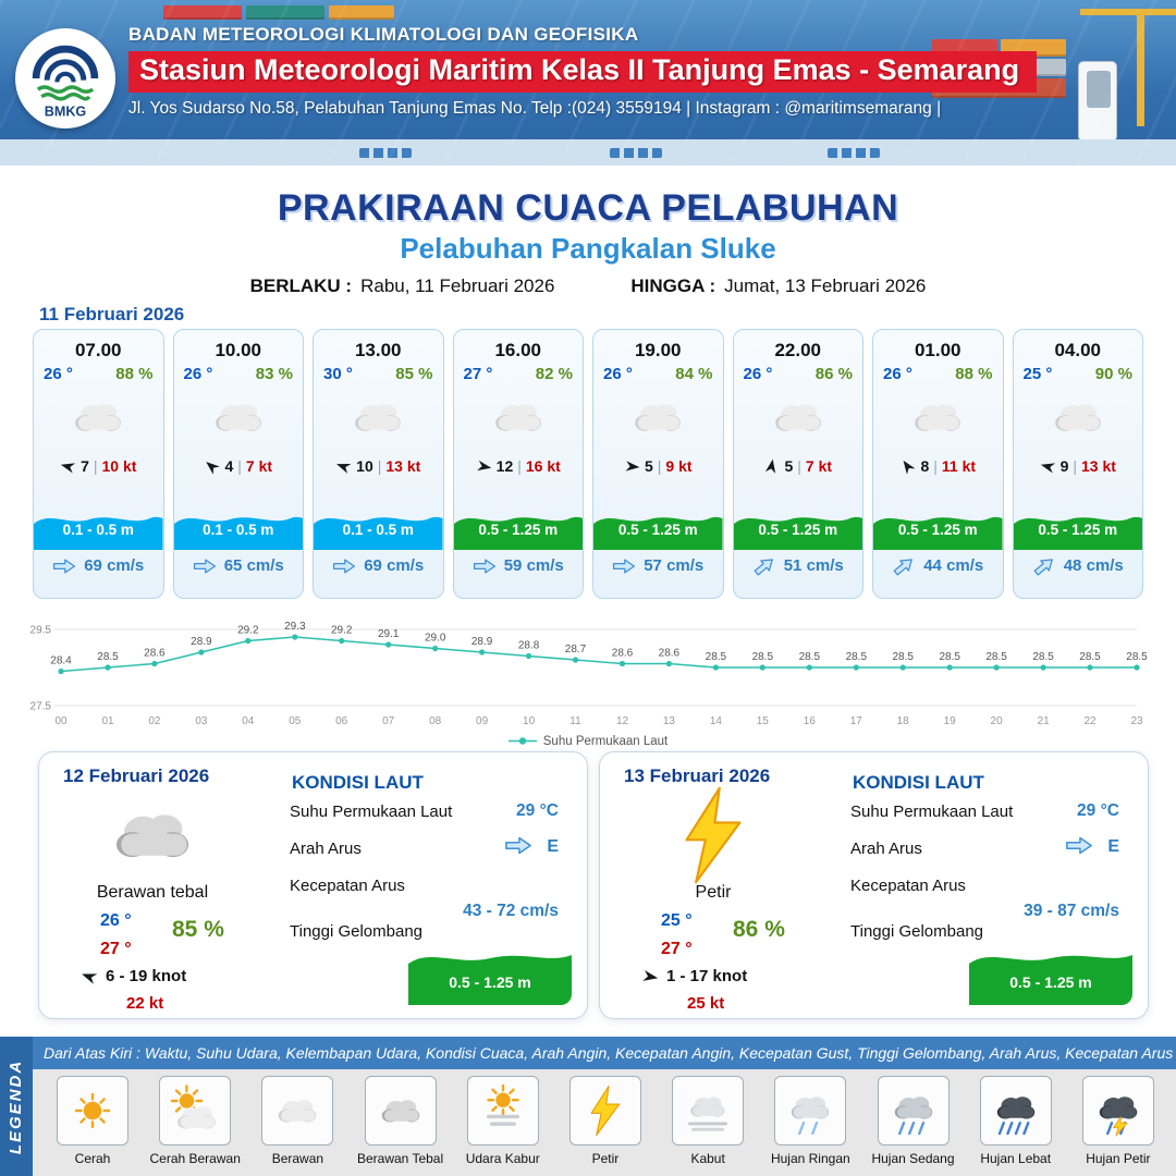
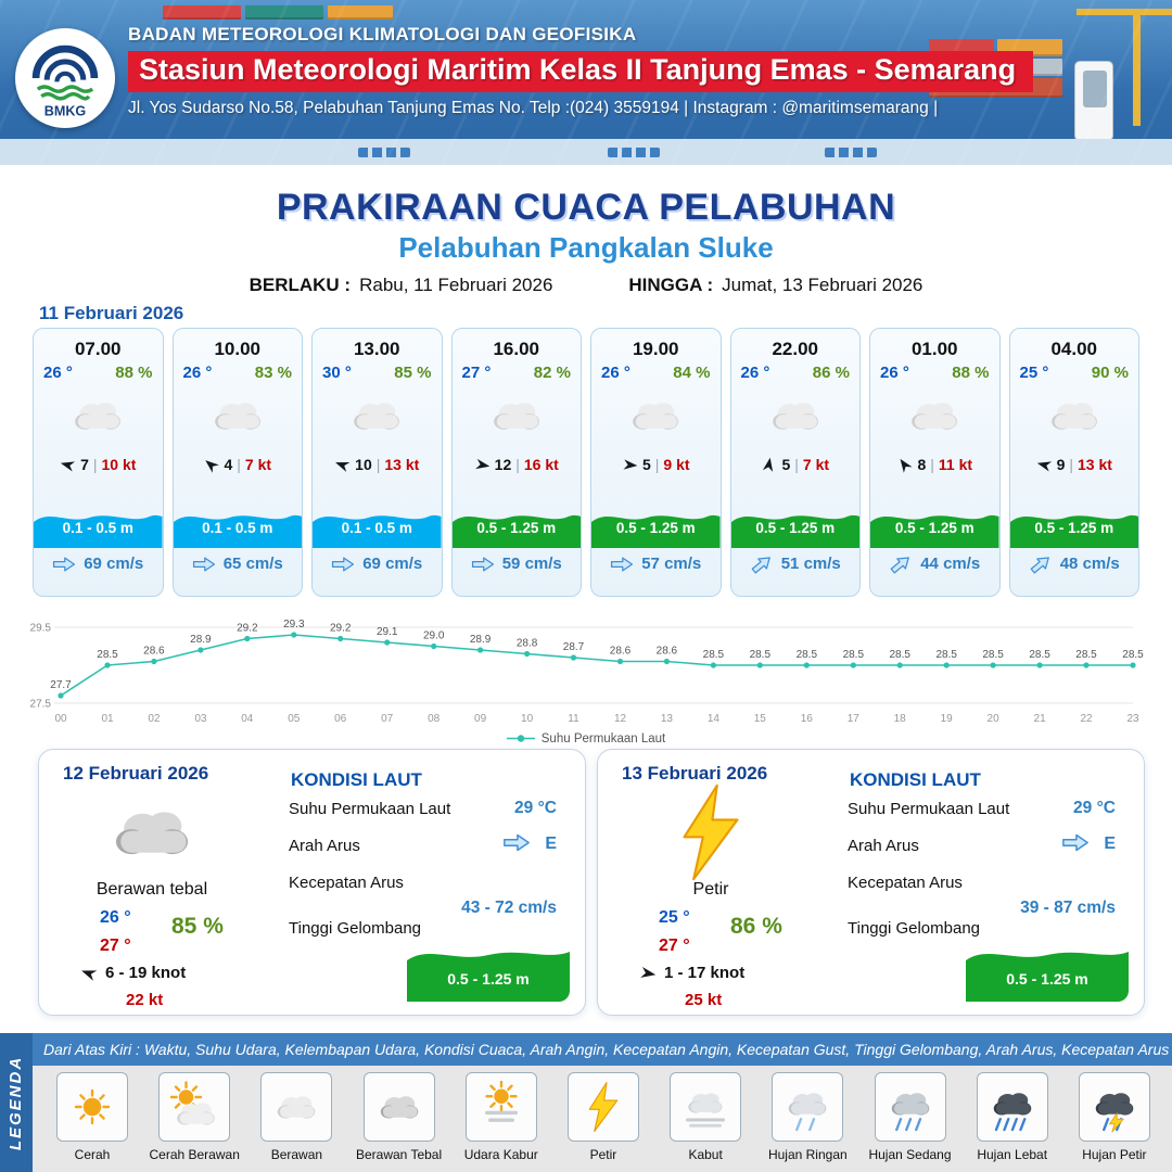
00: 28.4 -> 27.7
